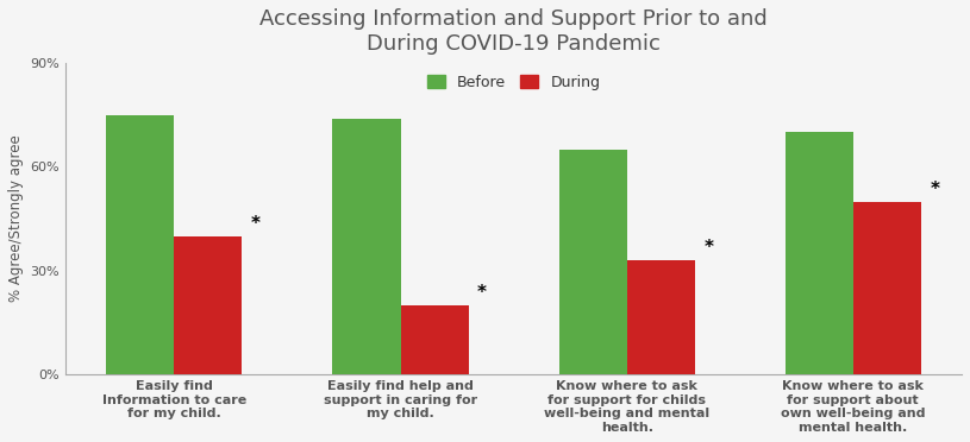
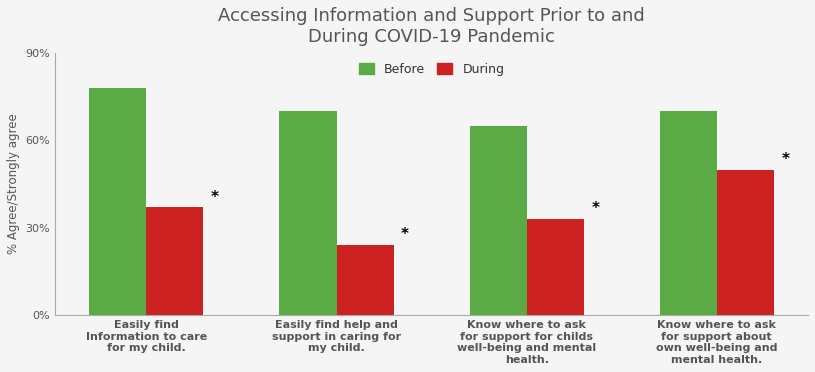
Before/Easily find Information to care for my child.: 75% -> 78%
During/Easily find Information to care for my child.: 40% -> 37%
Before/Easily find help and support in caring for my child.: 74% -> 70%
During/Easily find help and support in caring for my child.: 20% -> 24%
